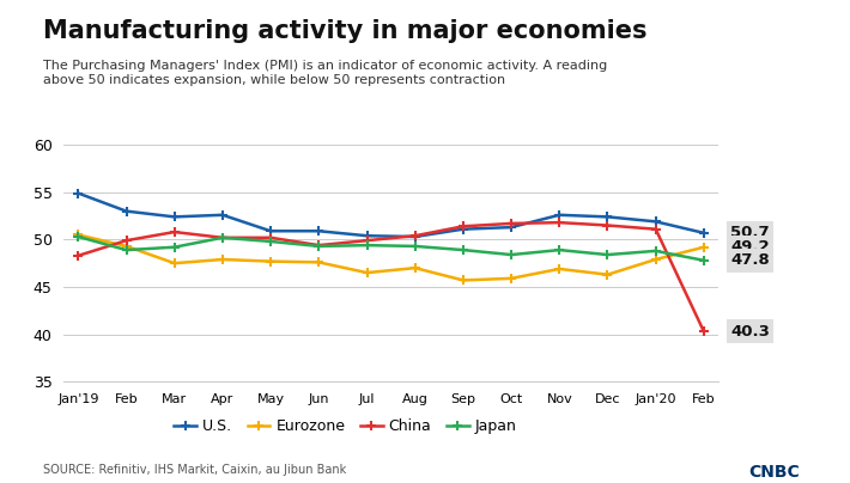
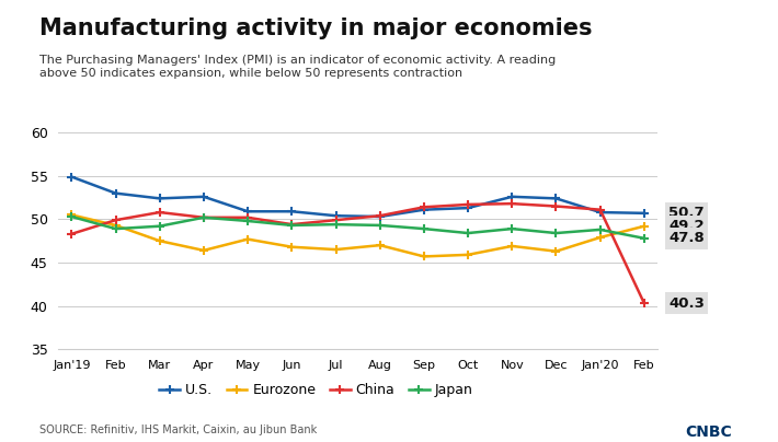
Eurozone/Apr: 47.9 -> 46.4
Eurozone/Jun: 47.6 -> 46.8
U.S./Jan'20: 51.9 -> 50.8
